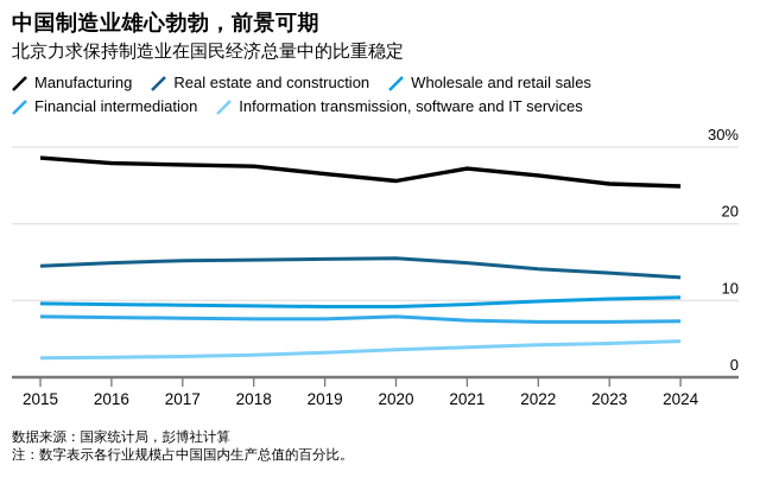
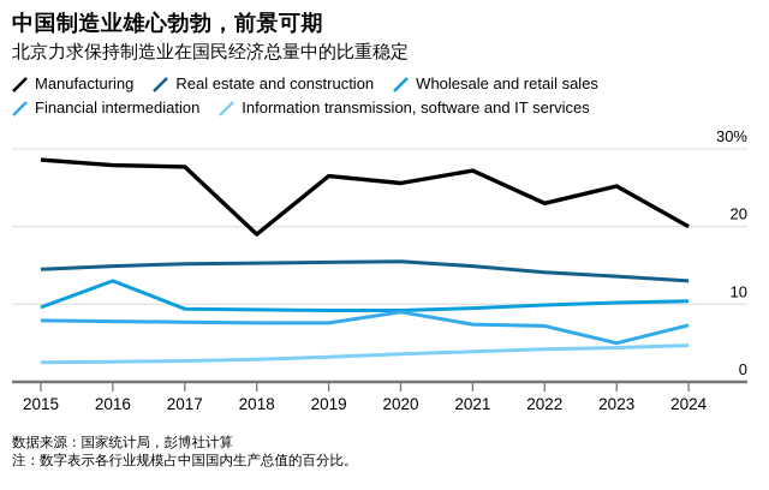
Wholesale and retail sales/2016: 10% -> 13%
Manufacturing/2018: 28% -> 19%
Financial intermediation/2020: 8% -> 9%
Manufacturing/2022: 26% -> 23%
Financial intermediation/2023: 7% -> 5%
Manufacturing/2024: 25% -> 20%
